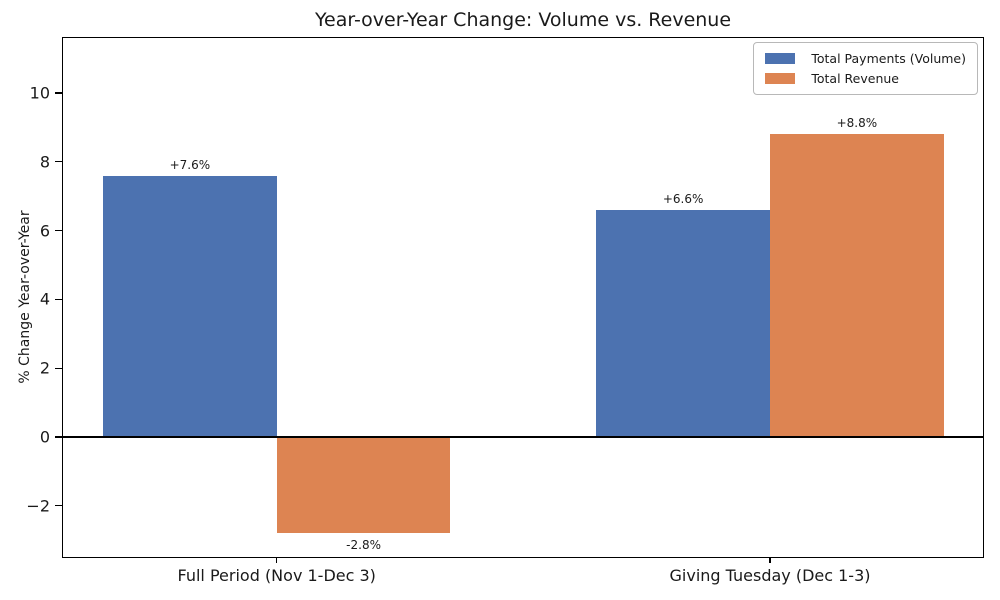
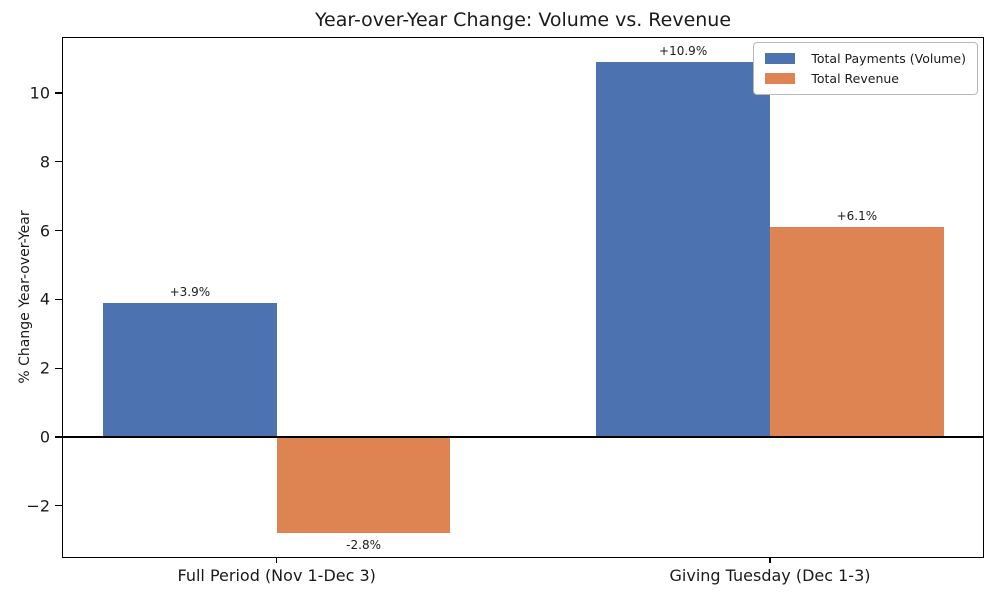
Total Payments (Volume)/Full Period (Nov 1-Dec 3): +7.6% -> +3.9%
Total Payments (Volume)/Giving Tuesday (Dec 1-3): +6.6% -> +10.9%
Total Revenue/Giving Tuesday (Dec 1-3): +8.8% -> +6.1%
